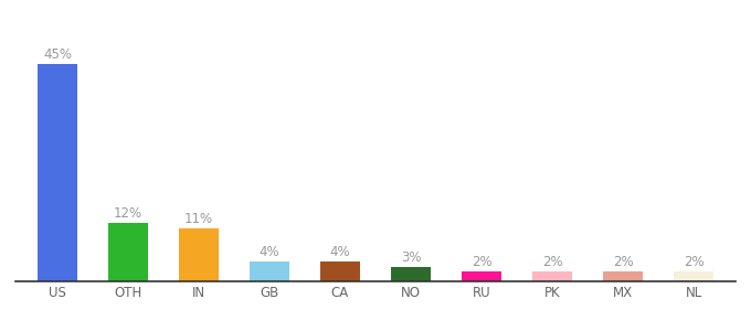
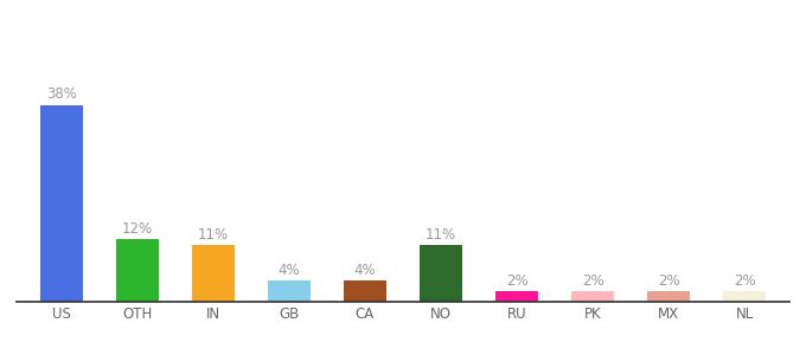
US: 45% -> 38%
NO: 3% -> 11%
